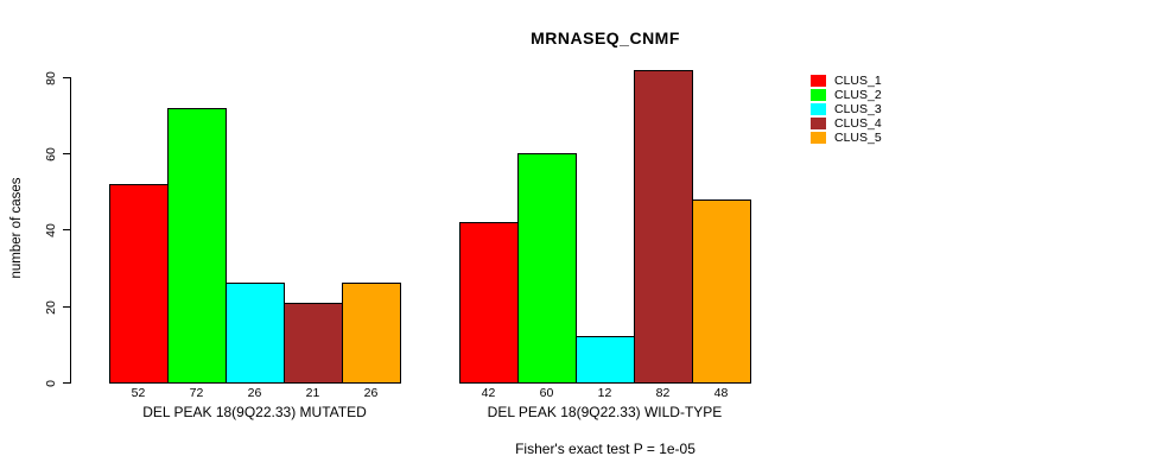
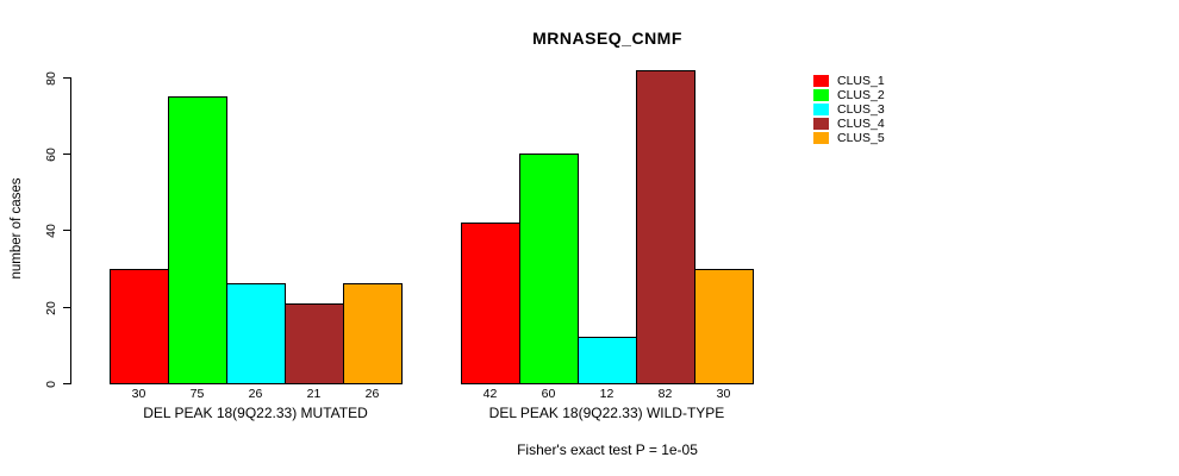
CLUS_1/DEL PEAK 18(9Q22.33) MUTATED: 52 -> 30
CLUS_2/DEL PEAK 18(9Q22.33) MUTATED: 72 -> 75
CLUS_5/DEL PEAK 18(9Q22.33) WILD-TYPE: 48 -> 30
